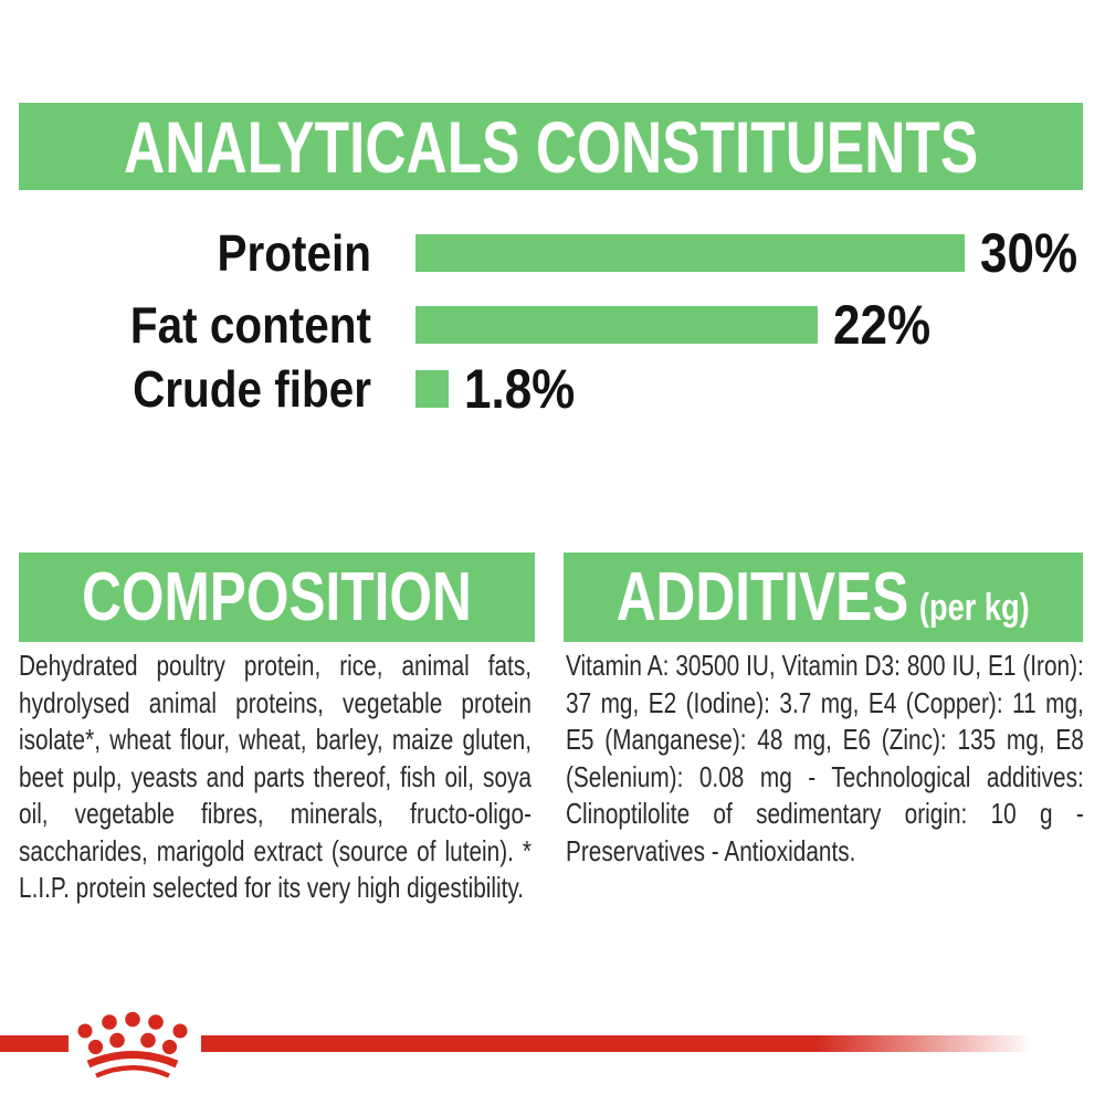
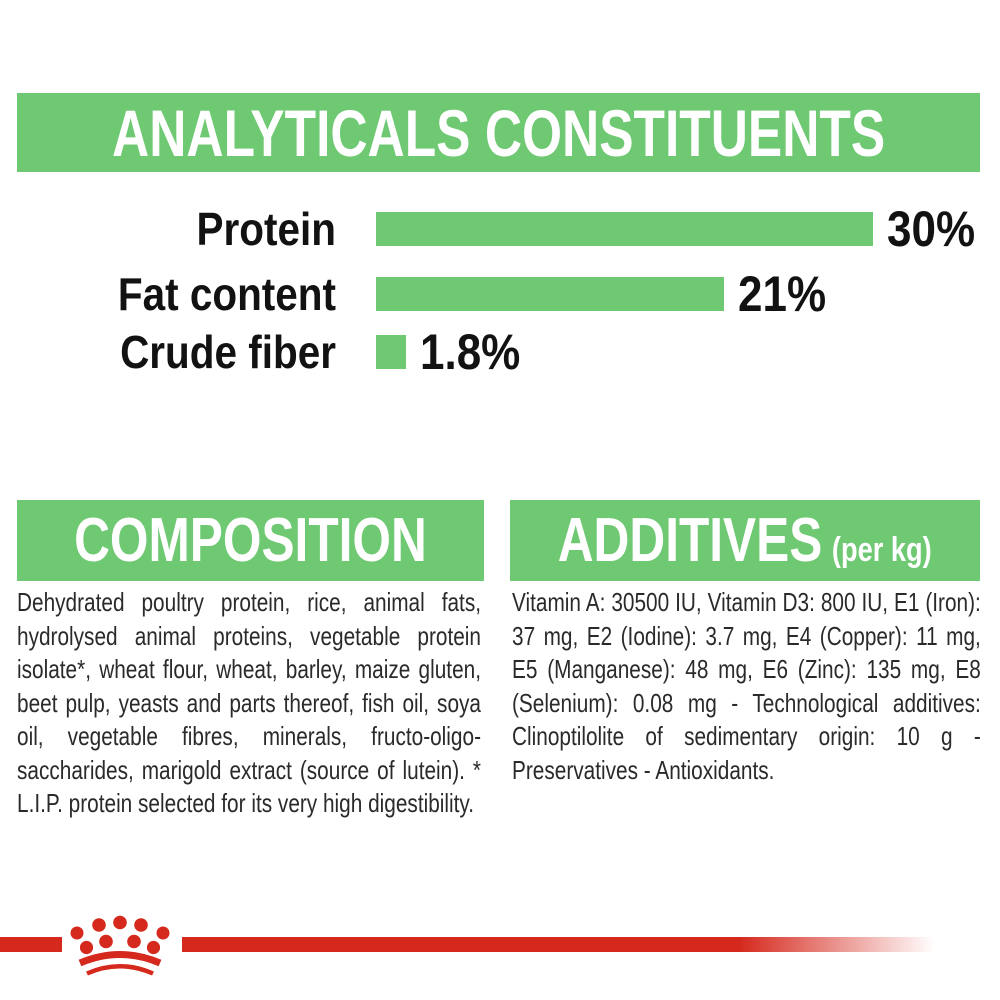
Fat content: 22% -> 21%
